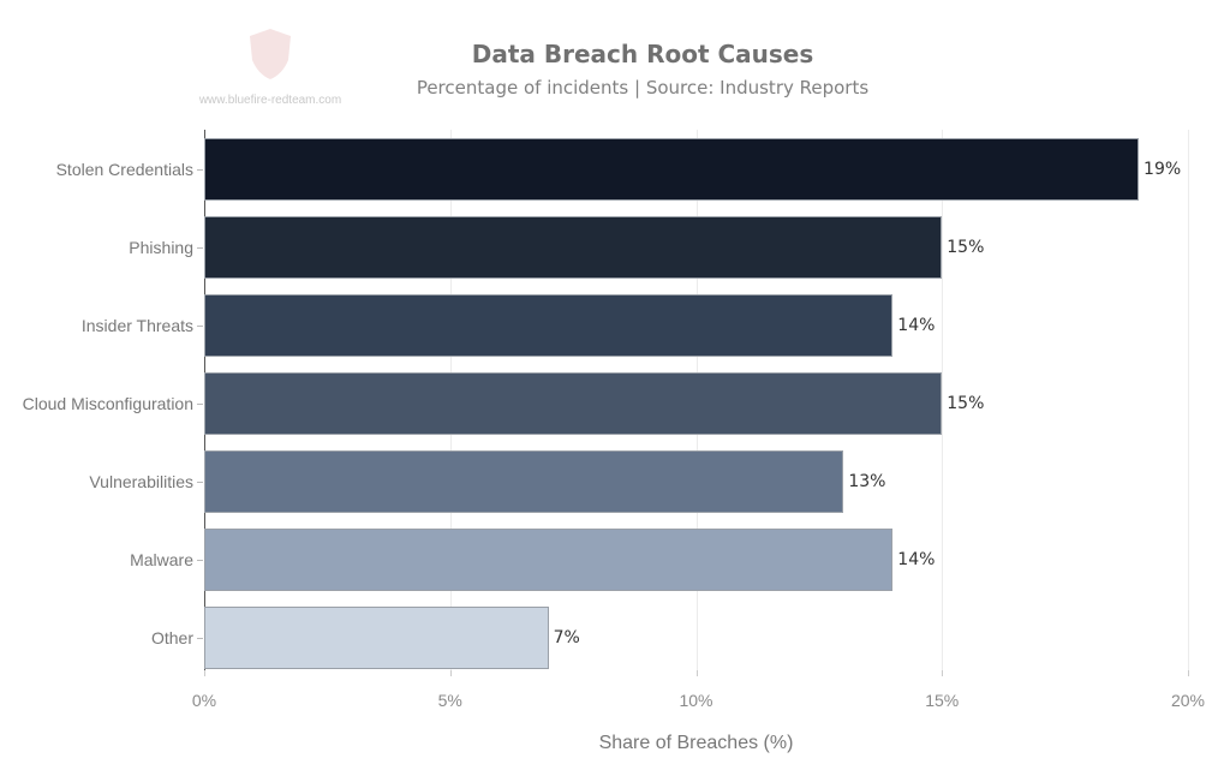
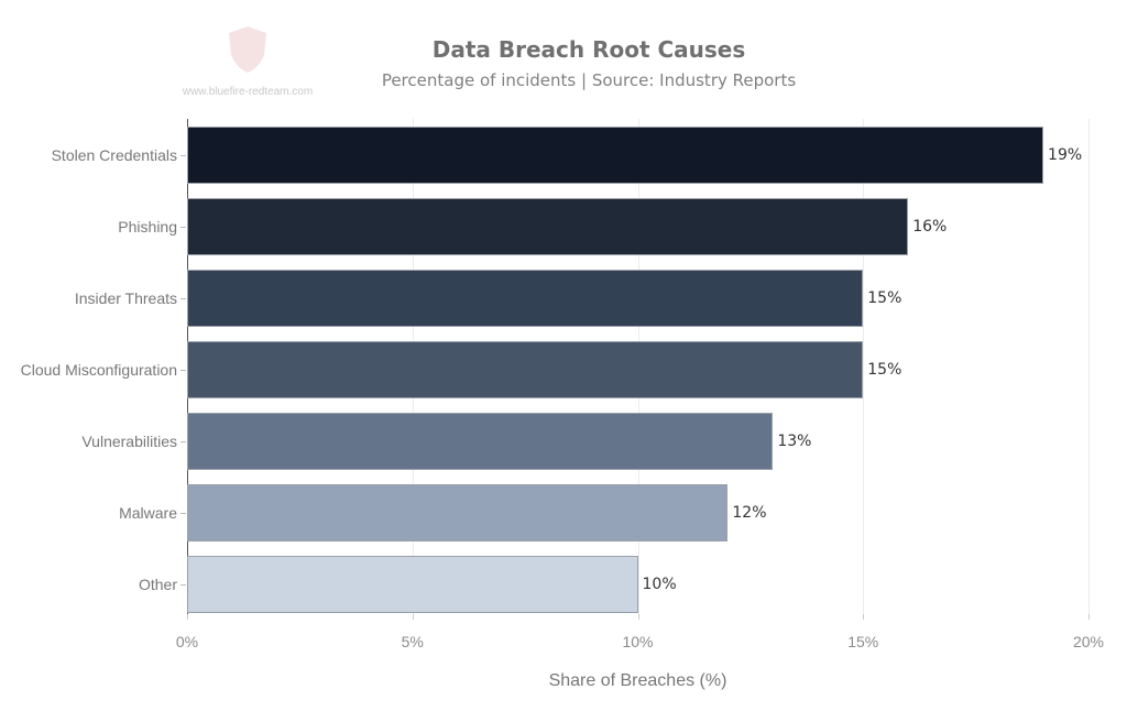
Phishing: 15% -> 16%
Insider Threats: 14% -> 15%
Malware: 14% -> 12%
Other: 7% -> 10%
